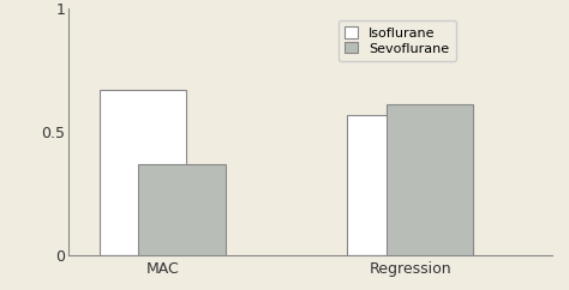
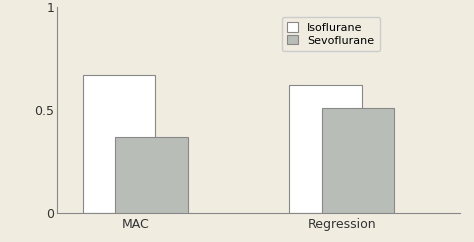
Isoflurane/Regression: 0.57 -> 0.62
Sevoflurane/Regression: 0.61 -> 0.51
